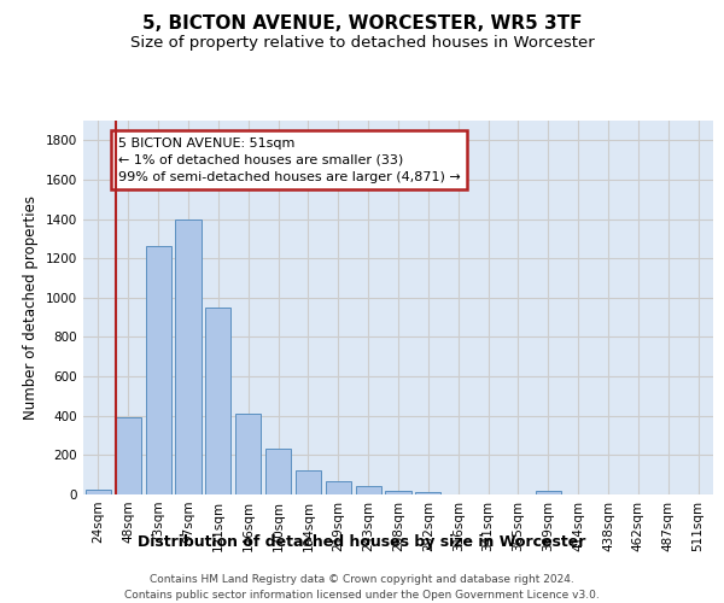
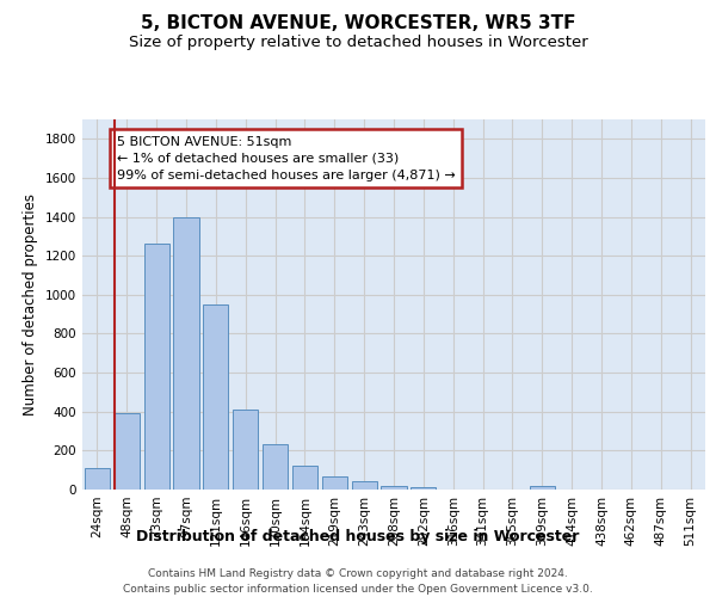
24sqm: 20 -> 110
